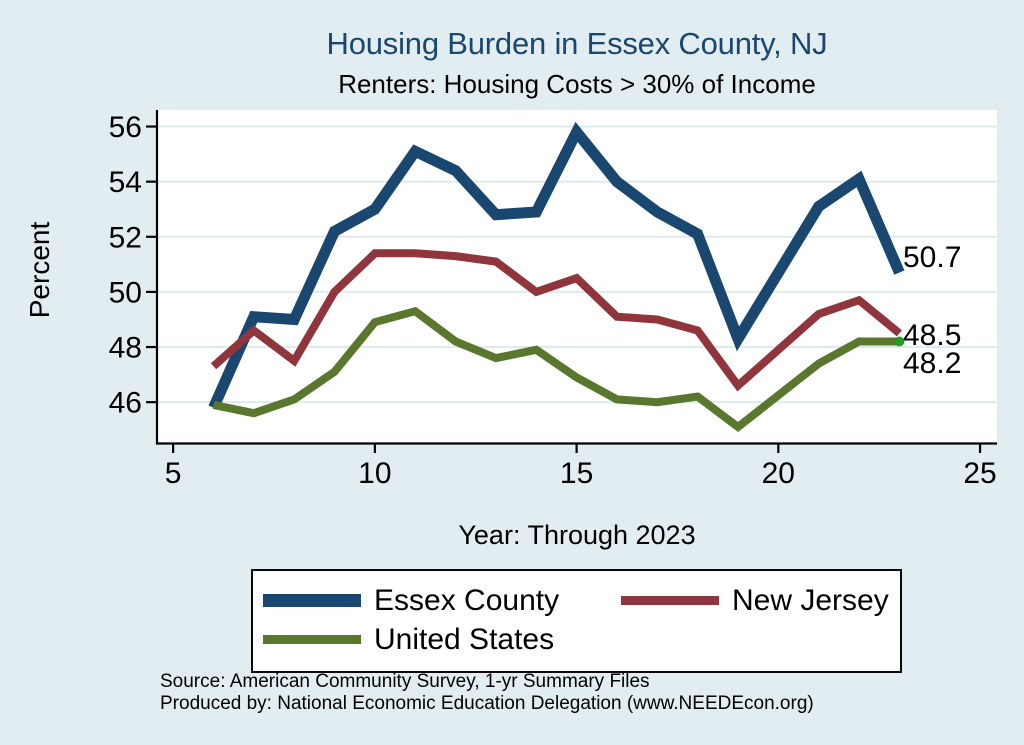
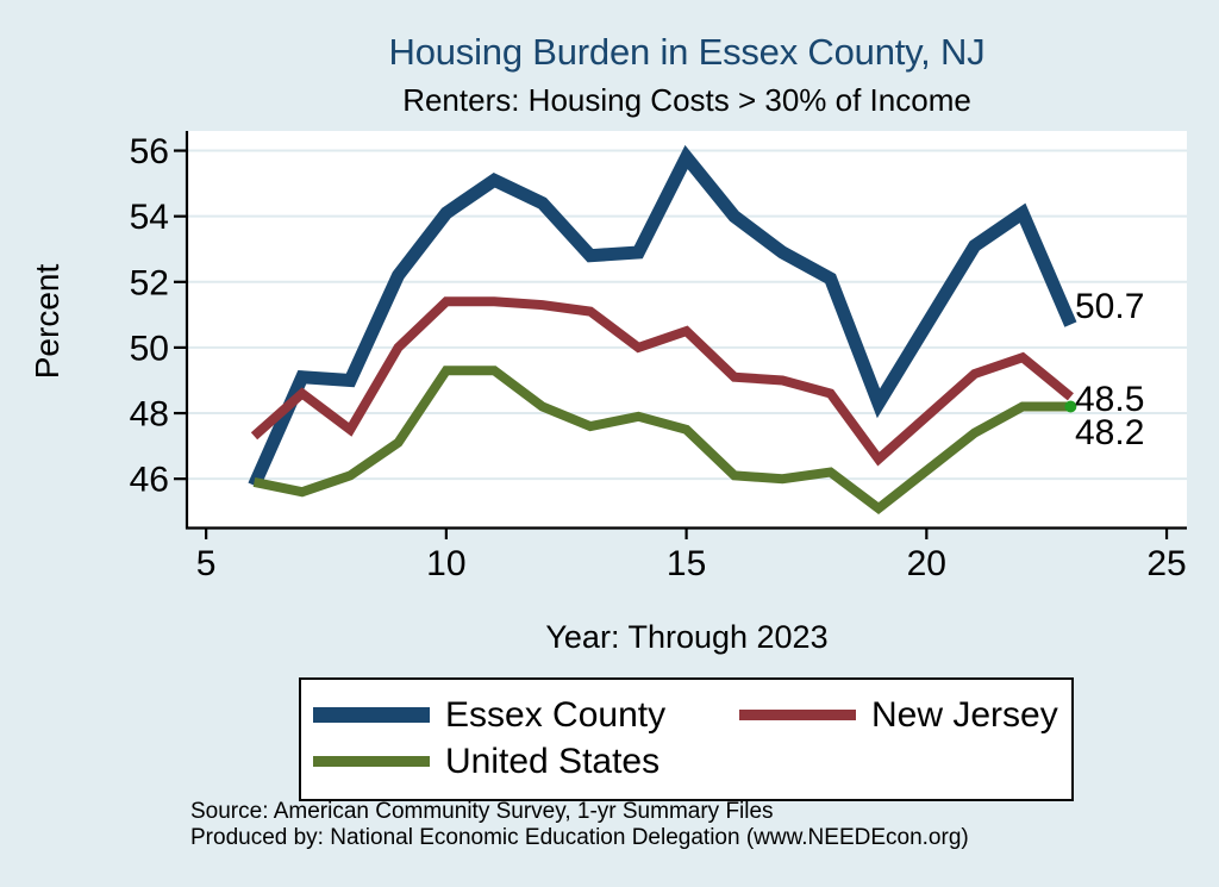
Essex County/10: 53.0 -> 54.1
United States/10: 48.9 -> 49.3
United States/15: 46.9 -> 47.5
